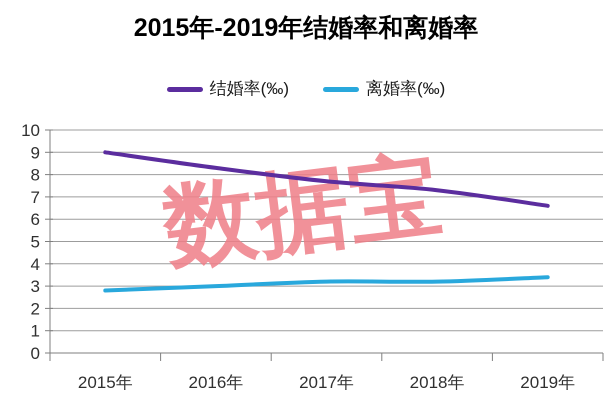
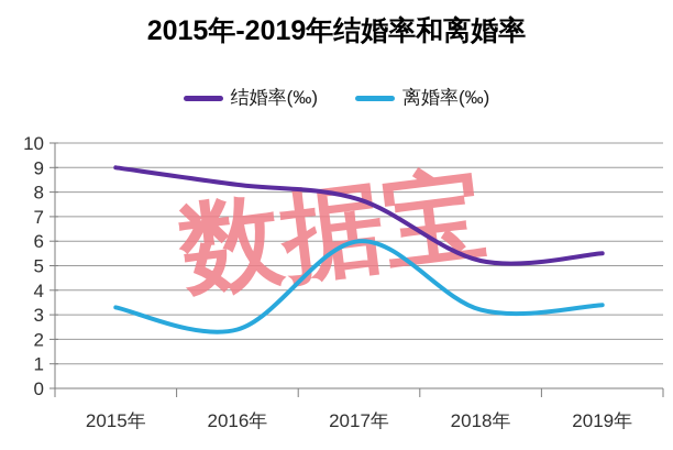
离婚率(‰)/2015年: 2.8 -> 3.3
离婚率(‰)/2016年: 3.0 -> 2.4
离婚率(‰)/2017年: 3.2 -> 6.0
结婚率(‰)/2018年: 7.3 -> 5.2
结婚率(‰)/2019年: 6.6 -> 5.5
